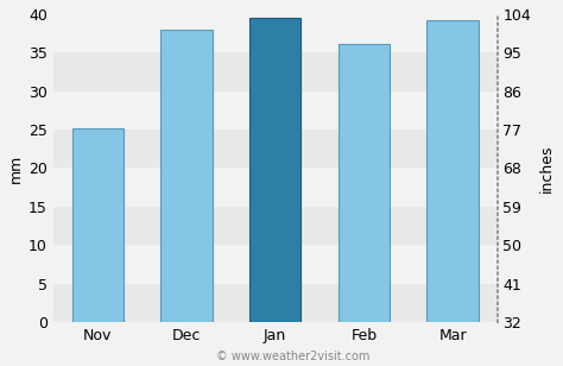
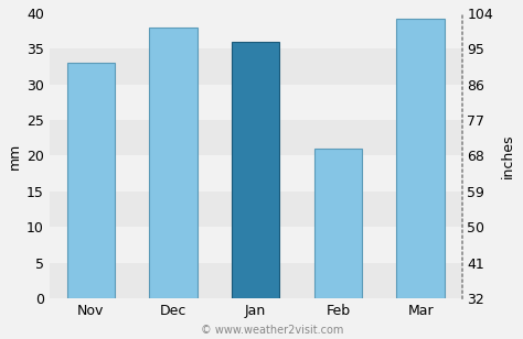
Nov: 25.2 -> 33.0
Jan: 39.5 -> 36.0
Feb: 36.1 -> 21.0
